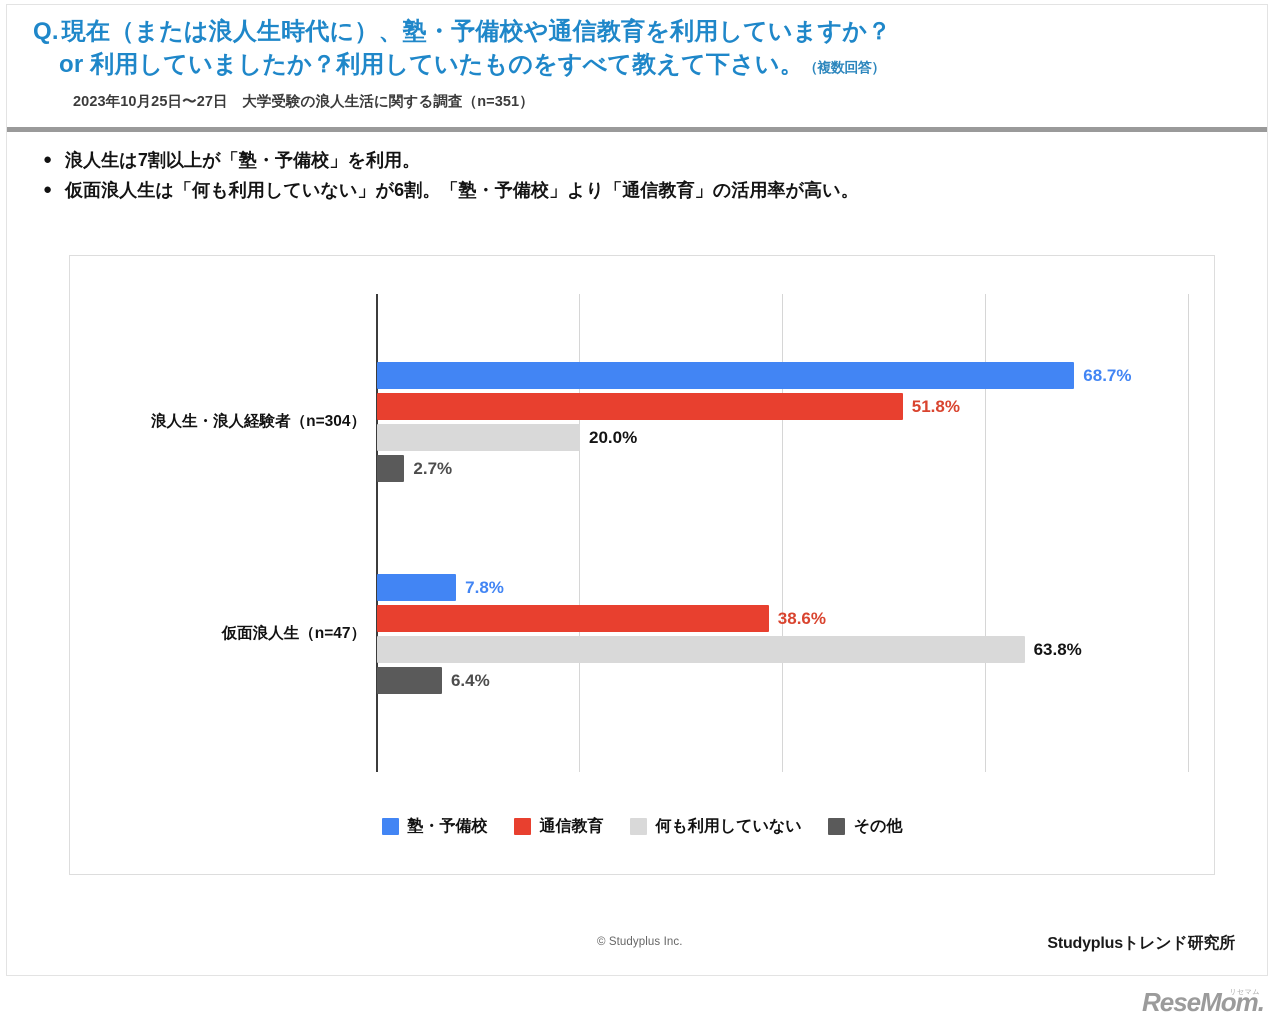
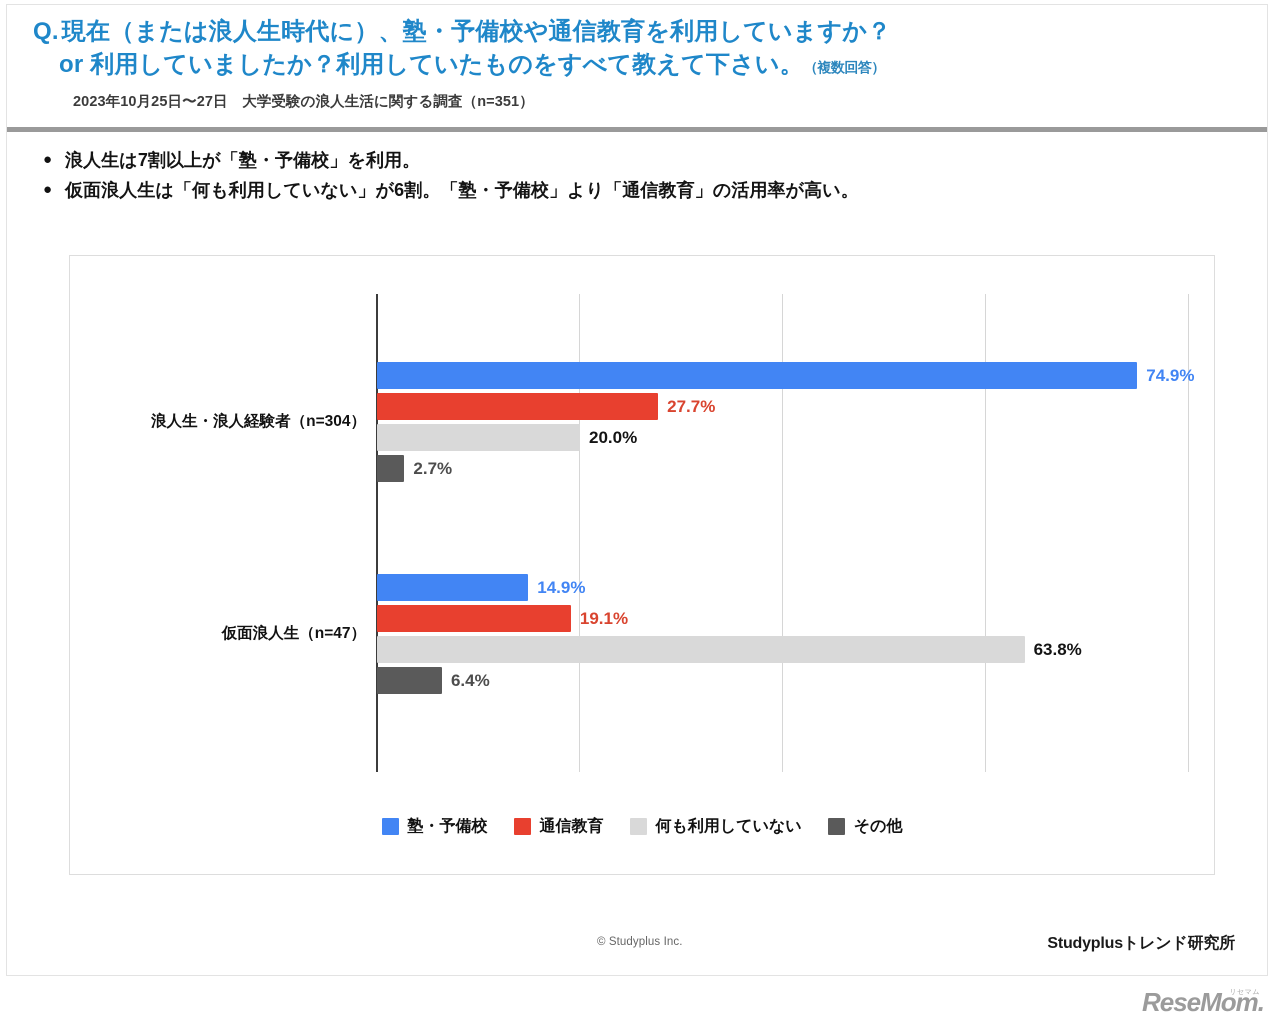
塾・予備校/浪人生・浪人経験者（n=304）: 68.7% -> 74.9%
通信教育/浪人生・浪人経験者（n=304）: 51.8% -> 27.7%
塾・予備校/仮面浪人生（n=47）: 7.8% -> 14.9%
通信教育/仮面浪人生（n=47）: 38.6% -> 19.1%
